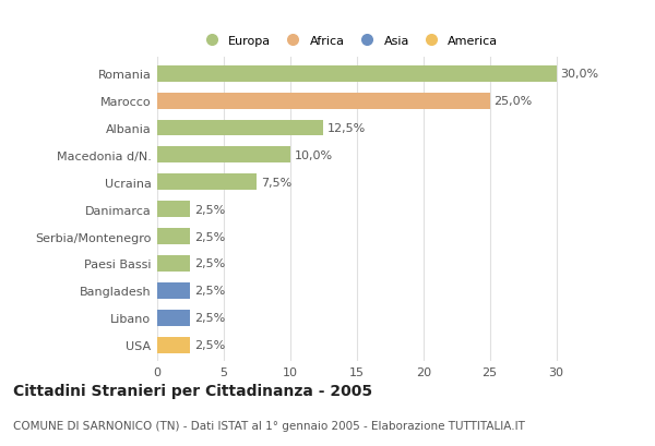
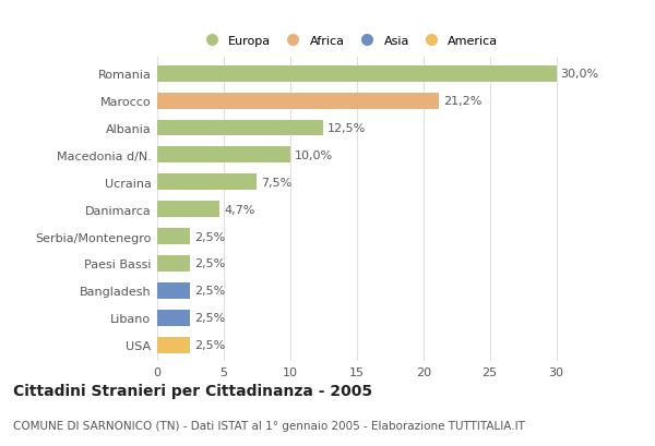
Marocco: 25,0% -> 21,2%
Danimarca: 2,5% -> 4,7%
